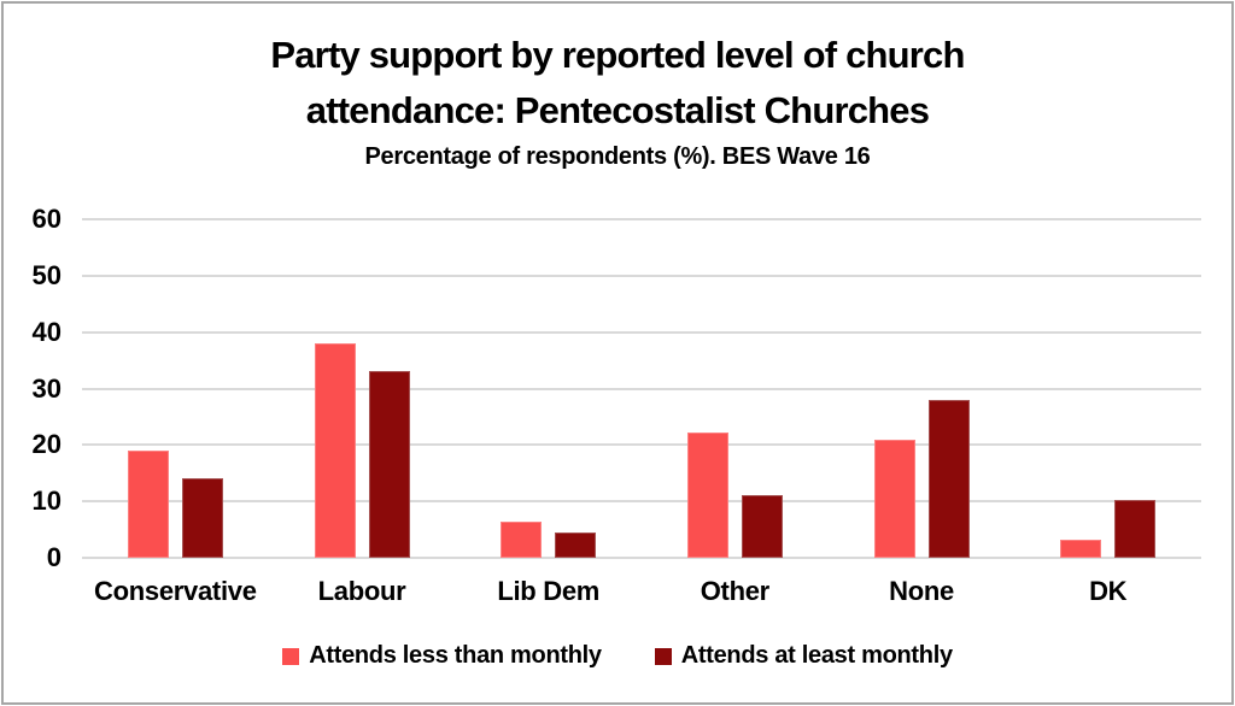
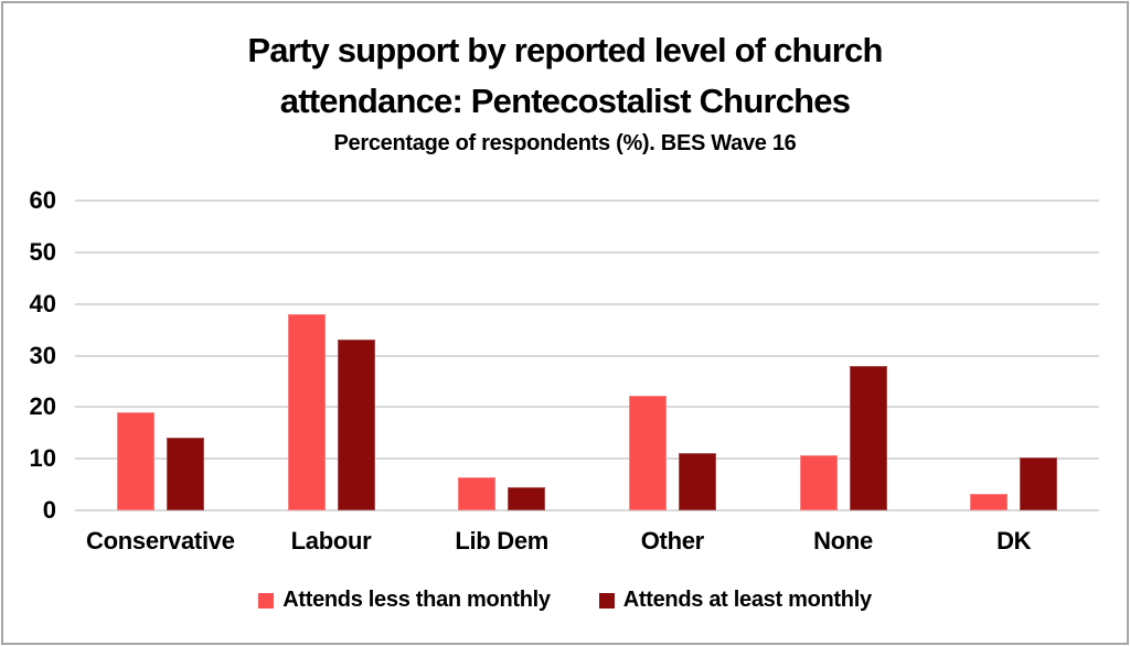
Attends less than monthly/None: 21 -> 11
